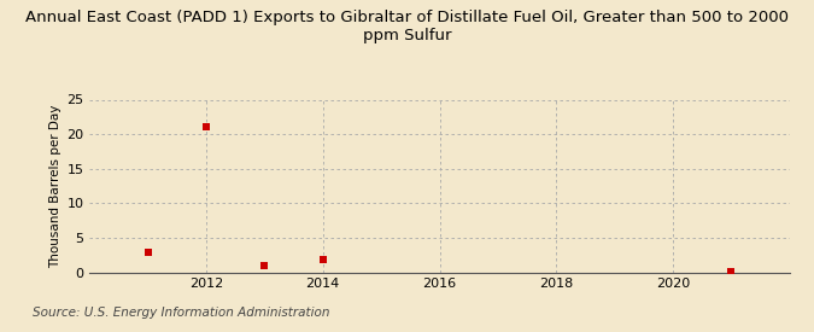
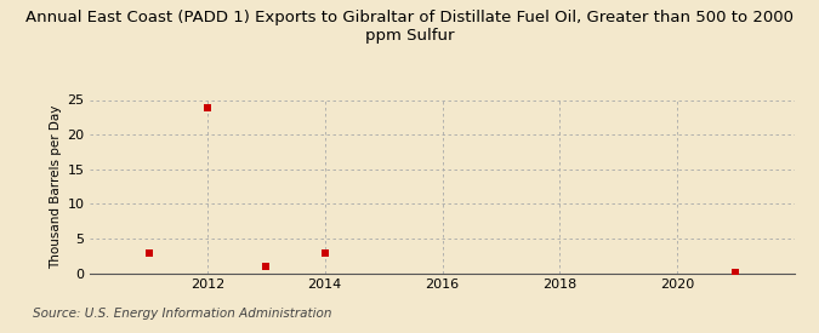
2012: 21.0 -> 23.9
2014: 1.8 -> 2.9
